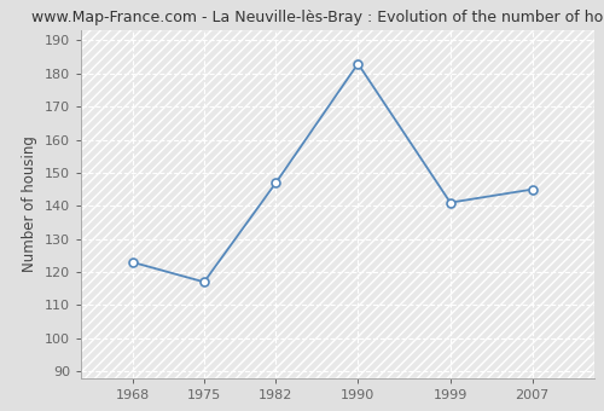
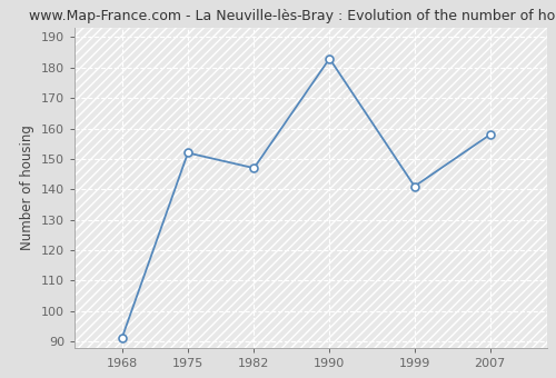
1968: 123 -> 91
1975: 117 -> 152
2007: 145 -> 158
